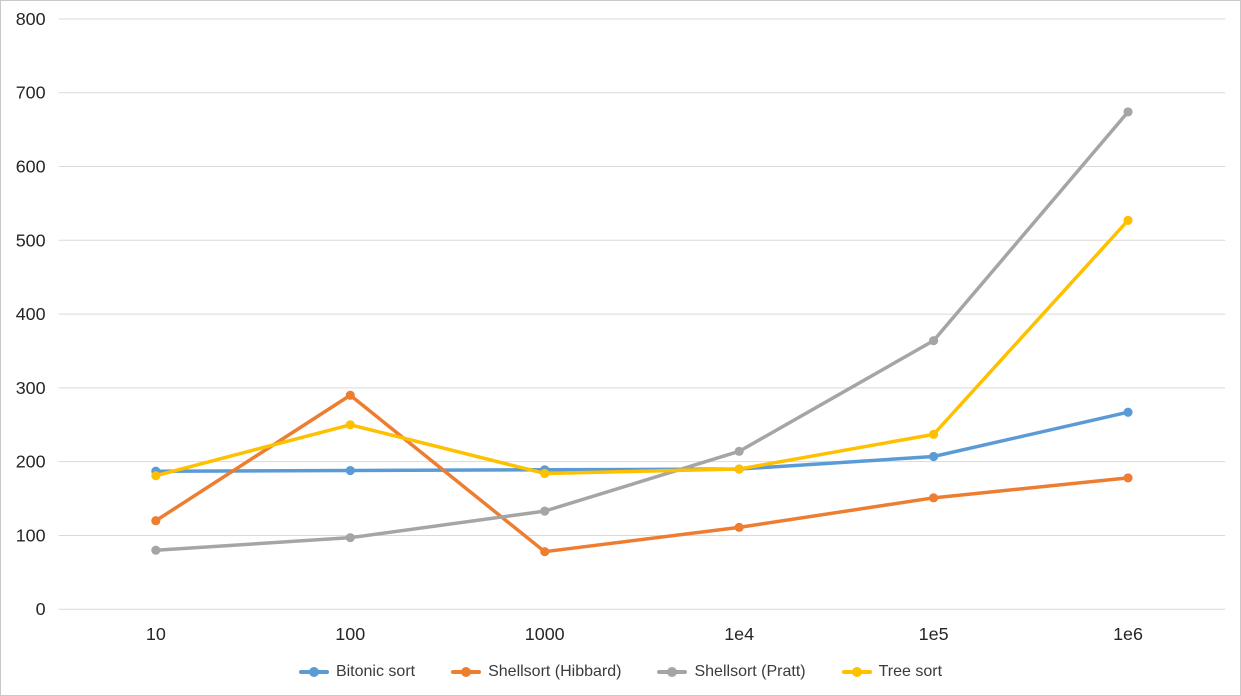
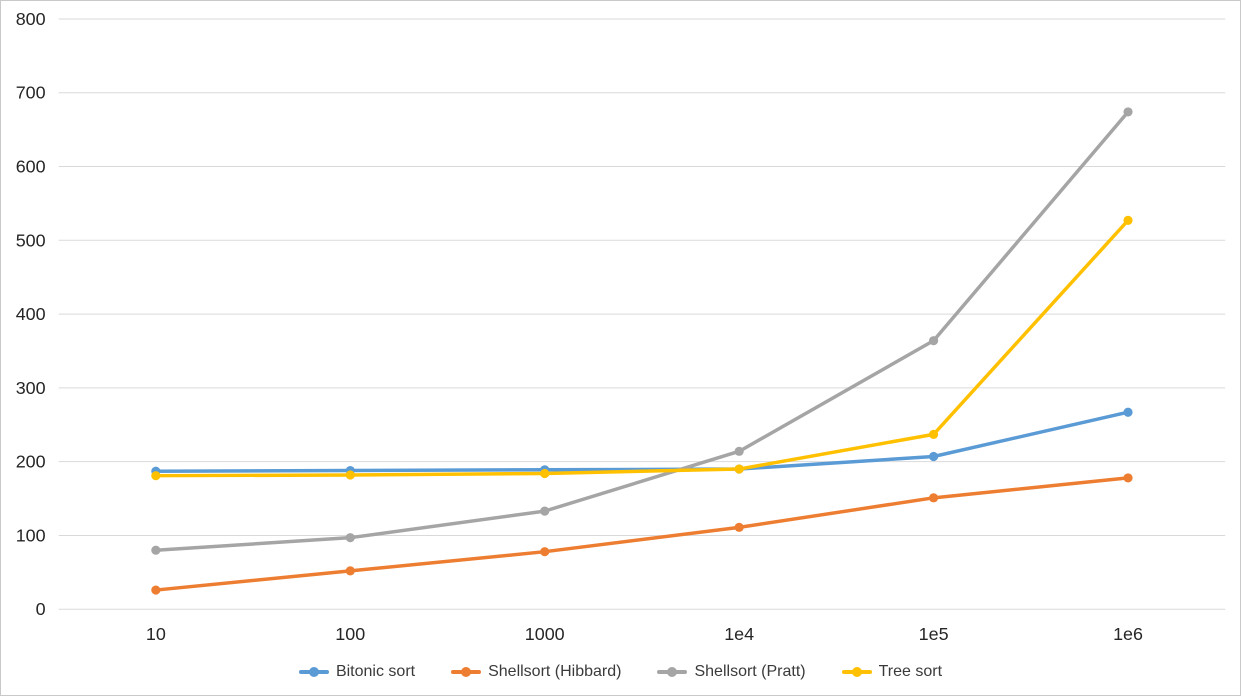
Shellsort (Hibbard)/10: 120 -> 30
Shellsort (Hibbard)/100: 290 -> 50
Tree sort/100: 250 -> 180
